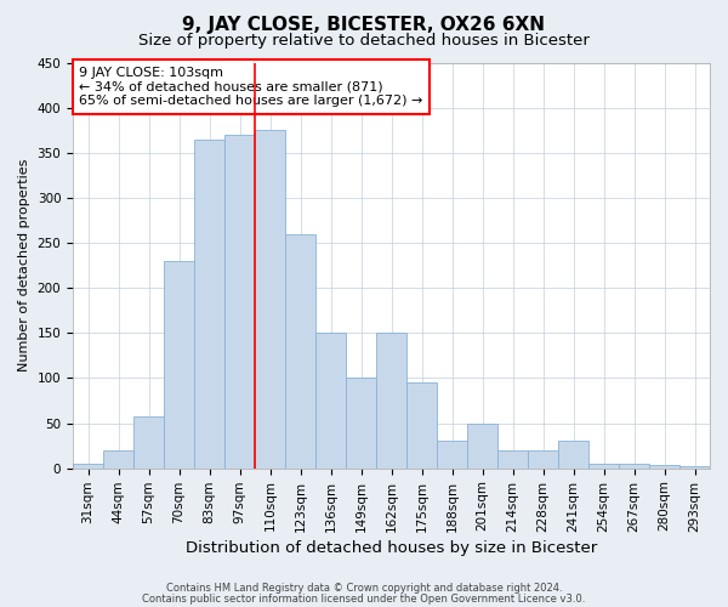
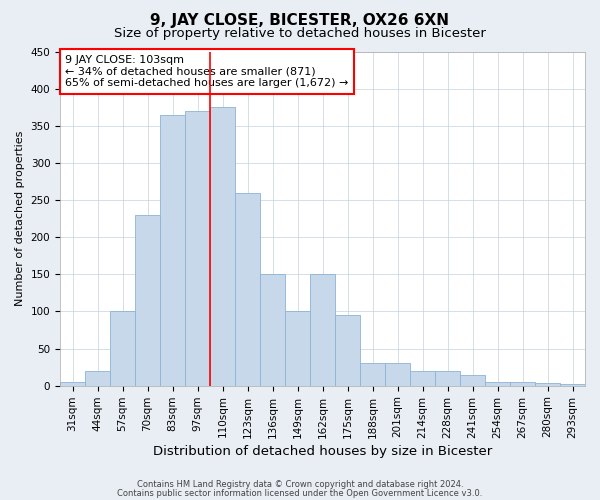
57sqm: 58 -> 100
201sqm: 50 -> 30
241sqm: 30 -> 15
